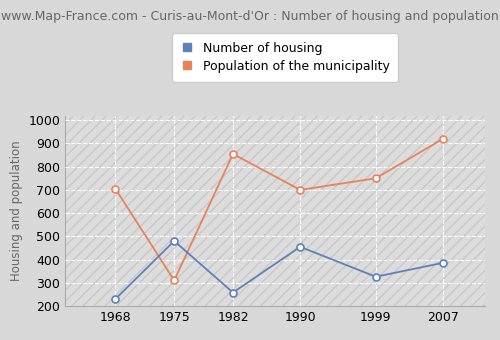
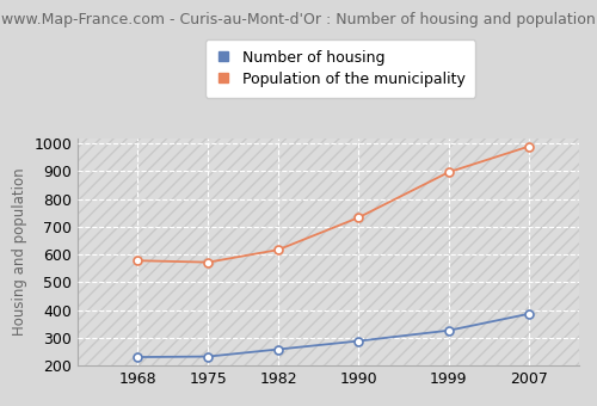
Population of the municipality/1968: 705 -> 578
Number of housing/1975: 480 -> 232
Population of the municipality/1975: 310 -> 572
Population of the municipality/1982: 855 -> 617
Number of housing/1990: 455 -> 288
Population of the municipality/1990: 700 -> 733
Population of the municipality/1999: 750 -> 897
Population of the municipality/2007: 920 -> 990
